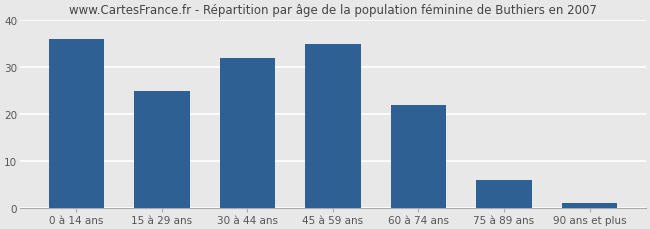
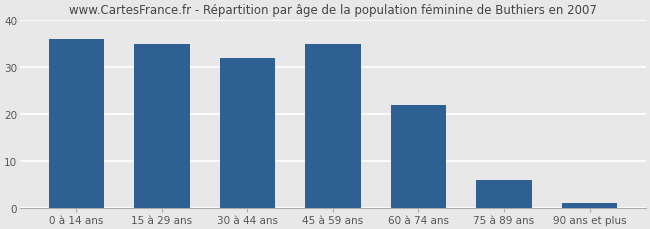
15 à 29 ans: 25 -> 35
